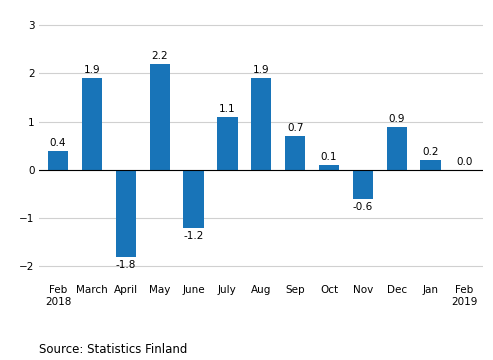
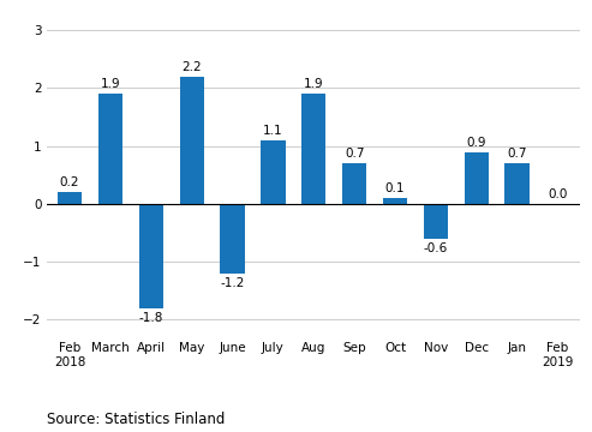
Feb 2018: 0.4 -> 0.2
Jan: 0.2 -> 0.7
